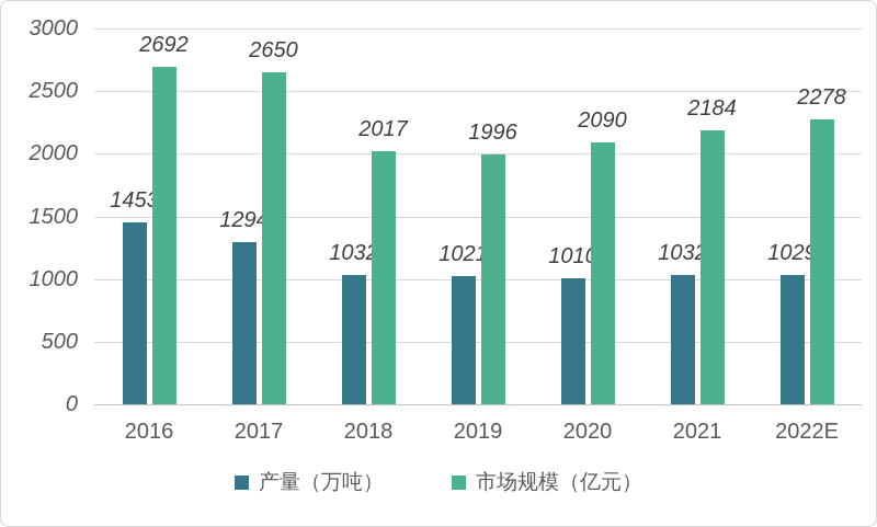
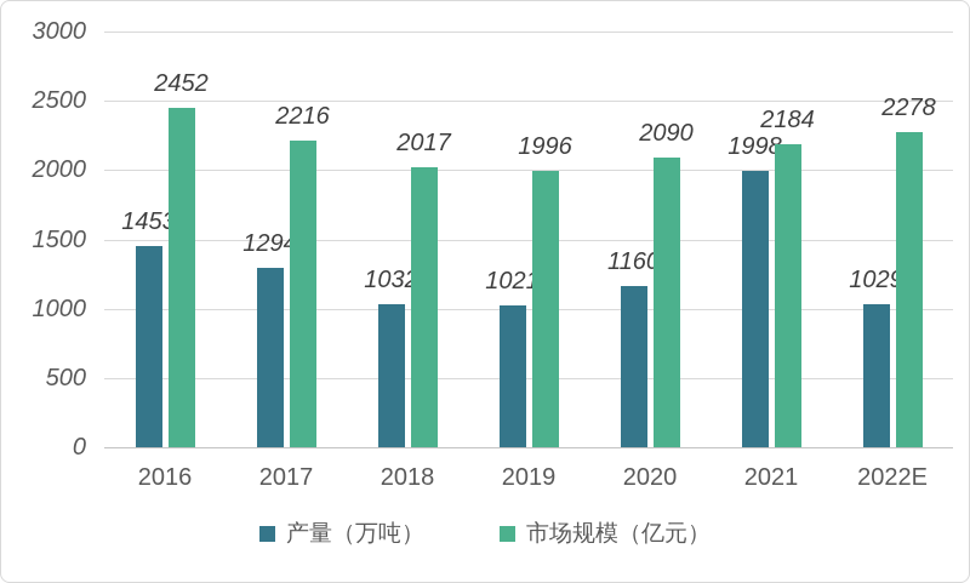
市场规模（亿元）/2016: 2692 -> 2452
市场规模（亿元）/2017: 2650 -> 2216
产量（万吨）/2020: 1010 -> 1160
产量（万吨）/2021: 1032 -> 1998
